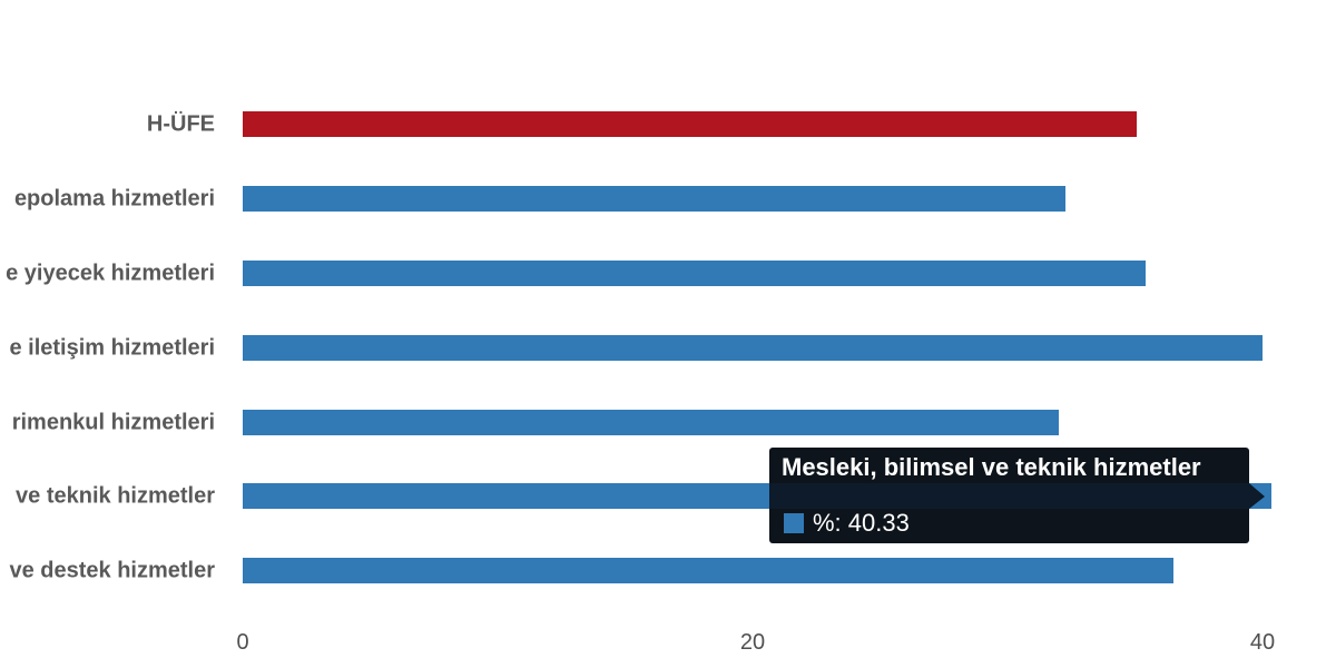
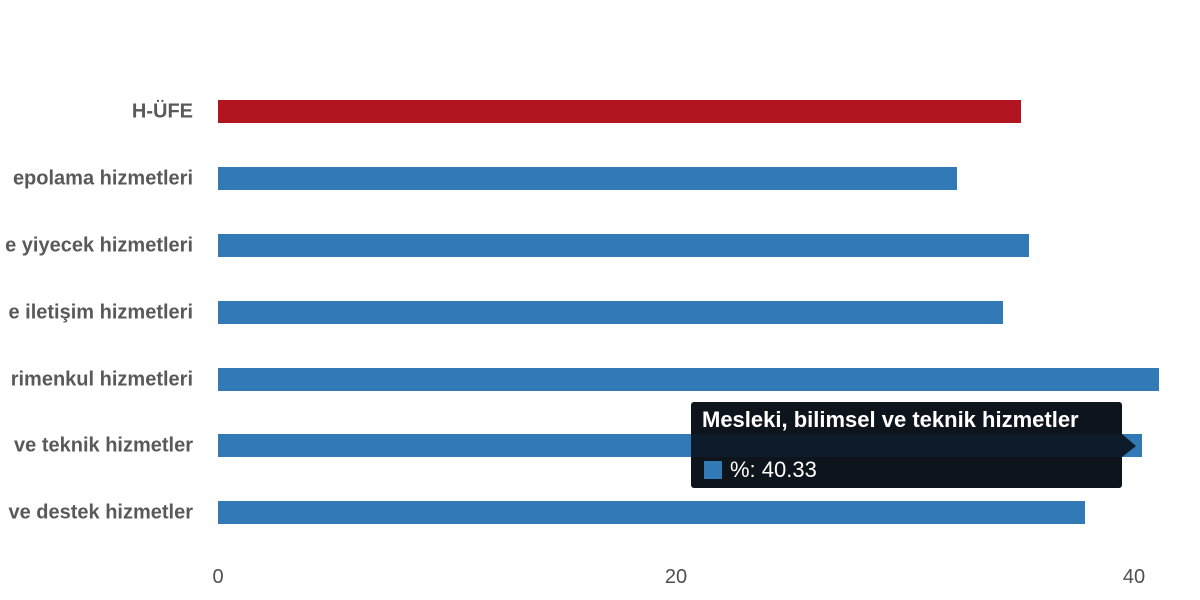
e iletişim hizmetleri: 40.0 -> 34.3
rimenkul hizmetleri: 32.0 -> 41.1
ve destek hizmetler: 36.5 -> 37.9
